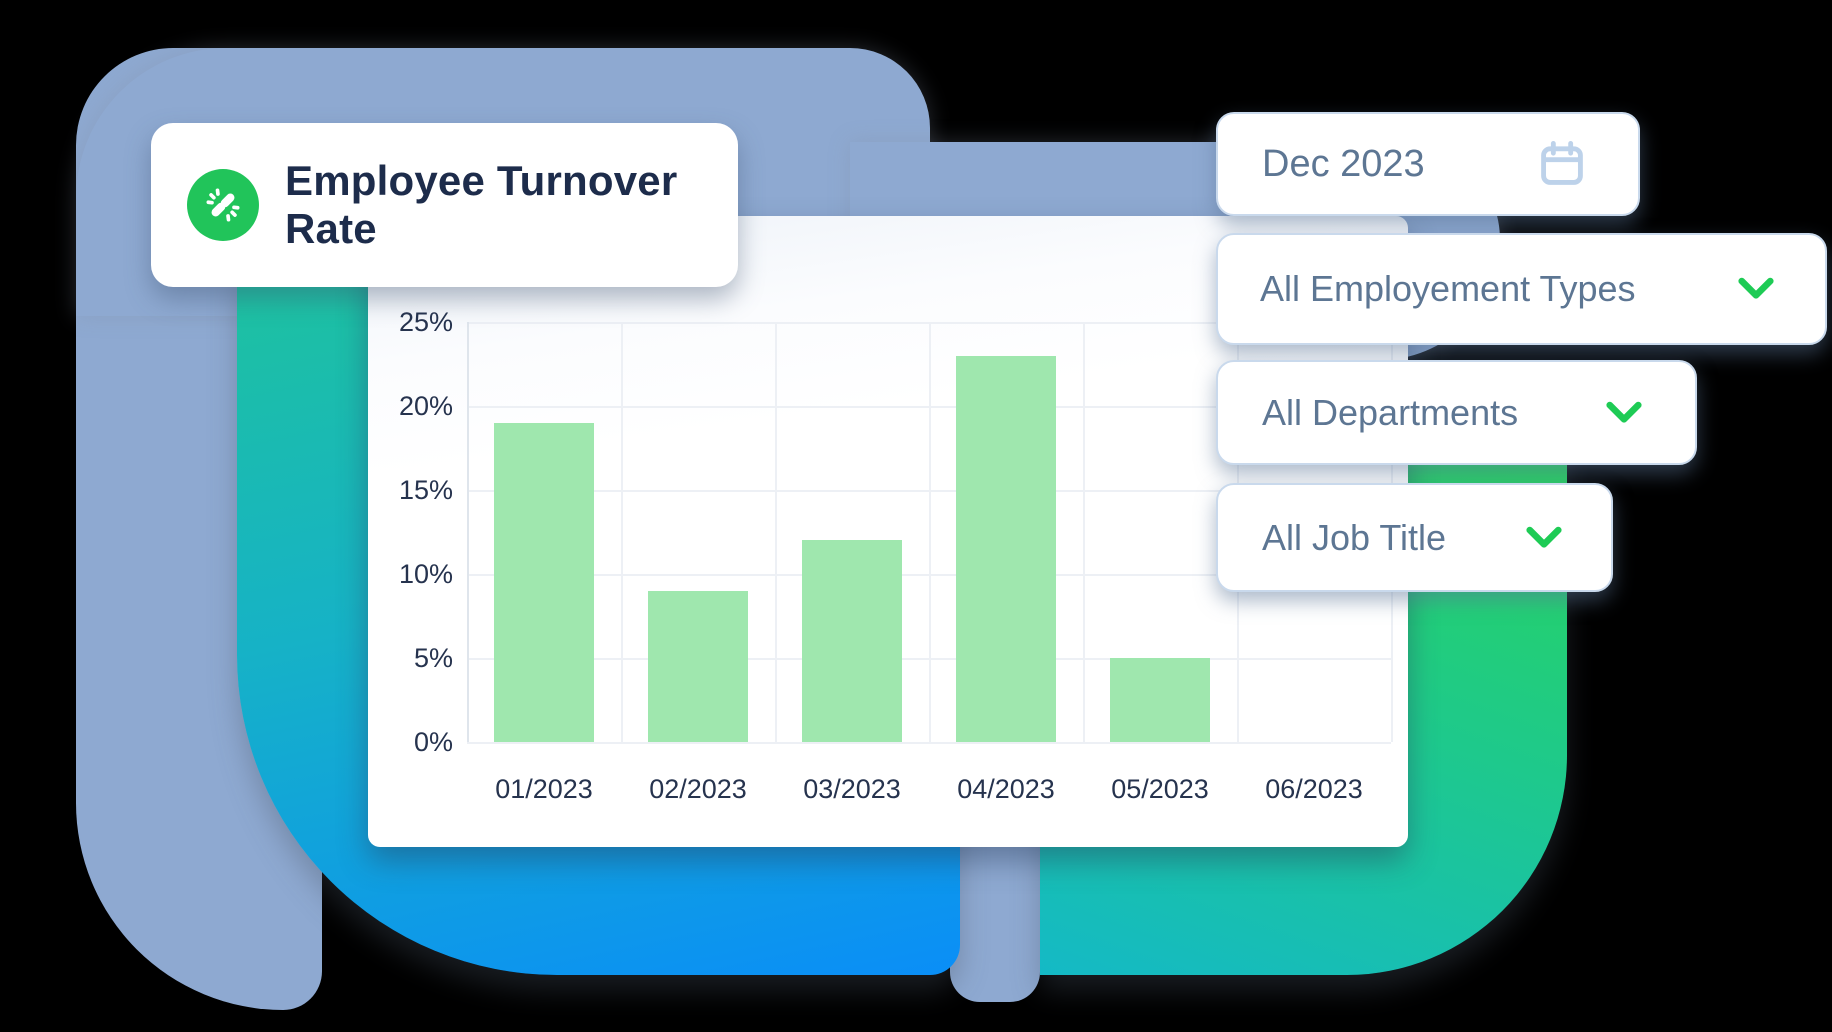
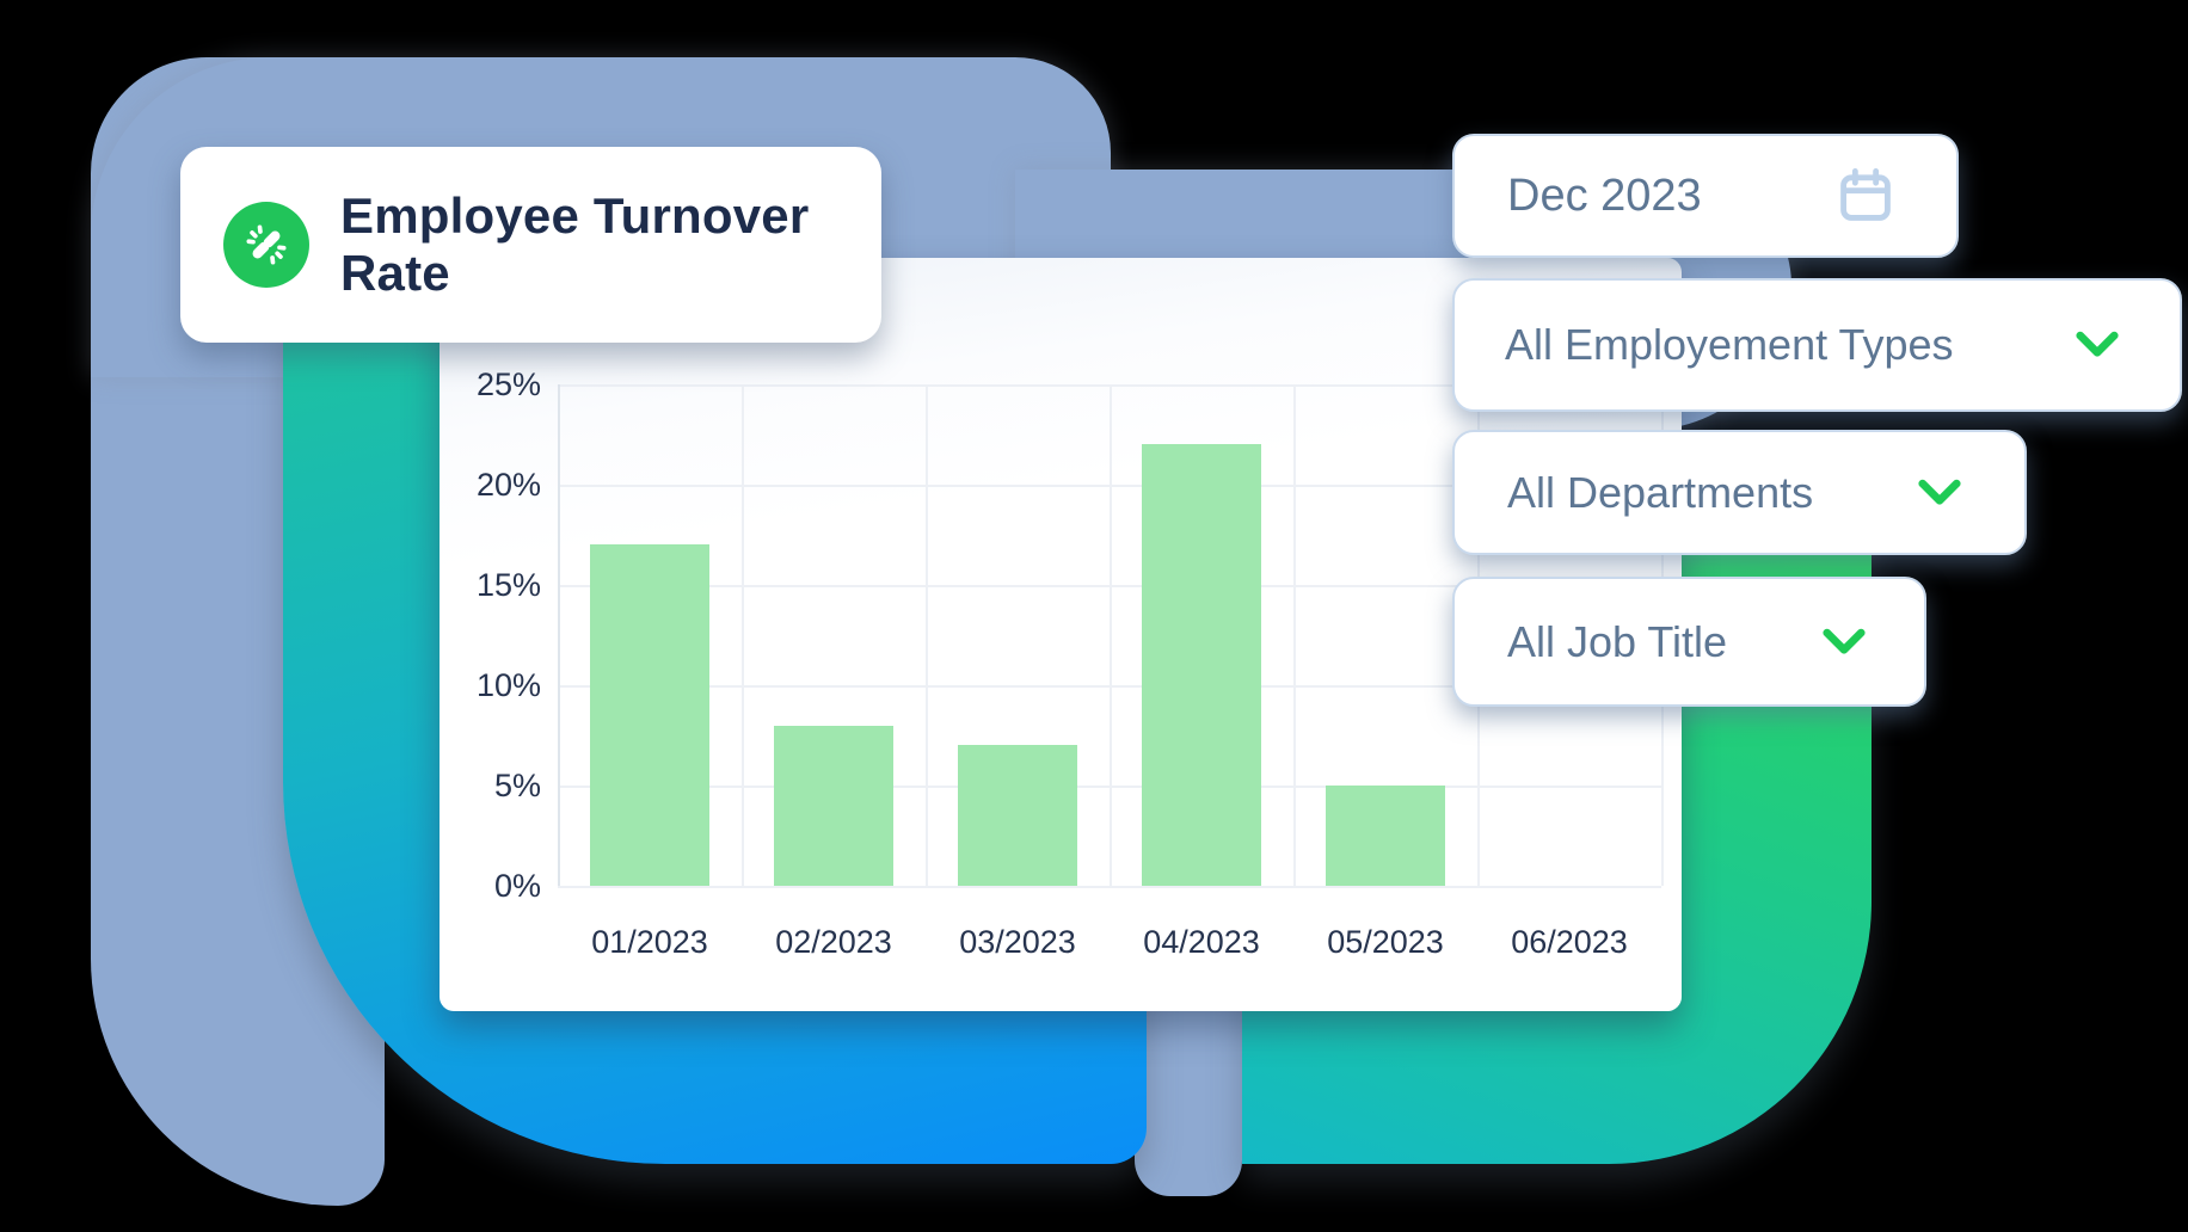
01/2023: 19% -> 17%
02/2023: 9% -> 8%
03/2023: 12% -> 7%
04/2023: 23% -> 22%
